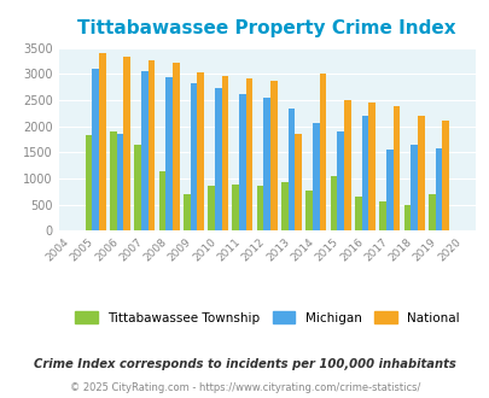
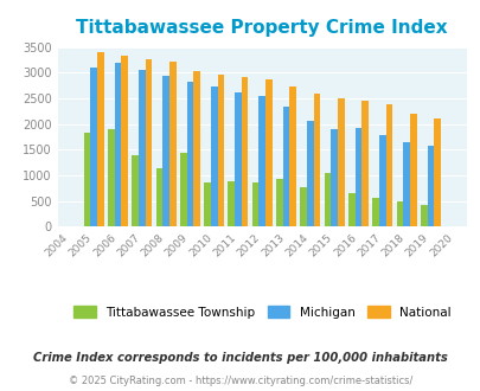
Michigan/2006: 1850 -> 3200
Tittabawassee Township/2007: 1650 -> 1390
Tittabawassee Township/2009: 700 -> 1440
National/2013: 1850 -> 2730
National/2014: 3000 -> 2600
Michigan/2016: 2200 -> 1930
Michigan/2017: 1550 -> 1790
Tittabawassee Township/2019: 700 -> 430
